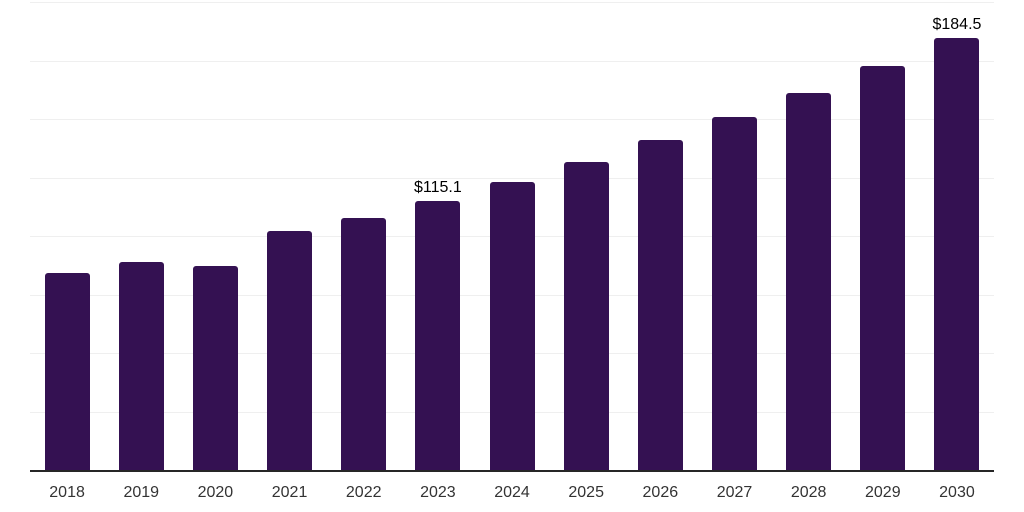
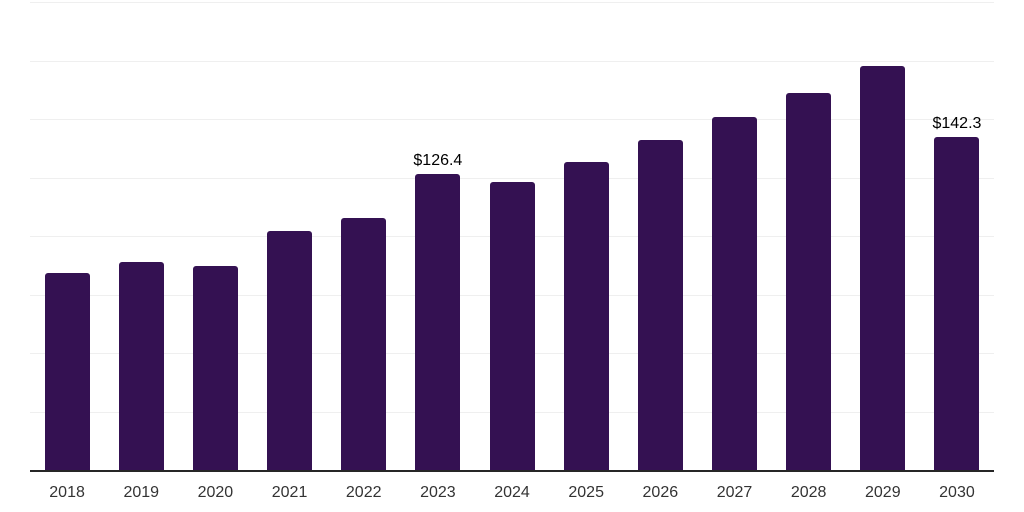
2023: $115.1 -> $126.4
2030: $184.5 -> $142.3
